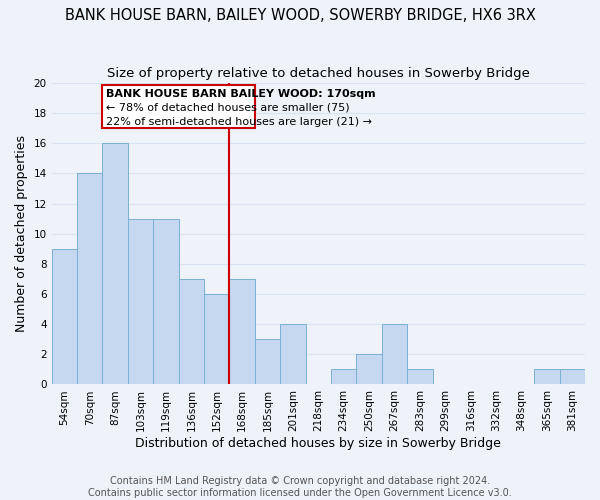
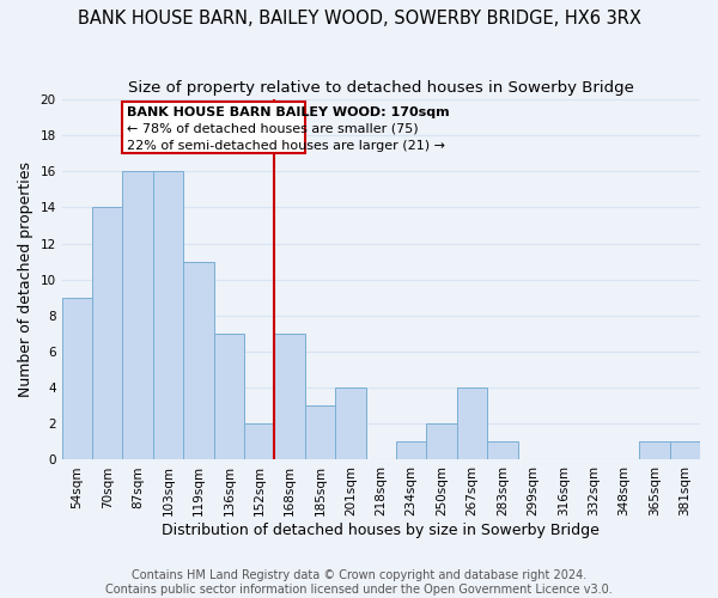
103sqm: 11 -> 16
152sqm: 6 -> 2
